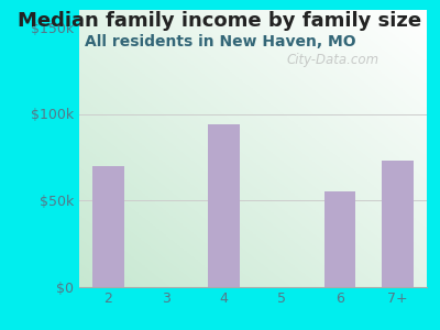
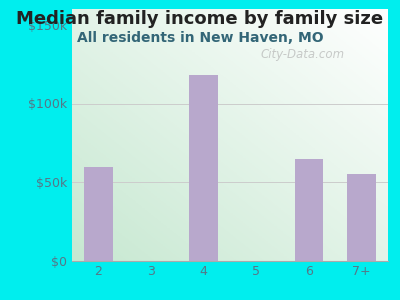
2: $70k -> $60k
4: $94k -> $118k
6: $55k -> $65k
7+: $73k -> $55k
